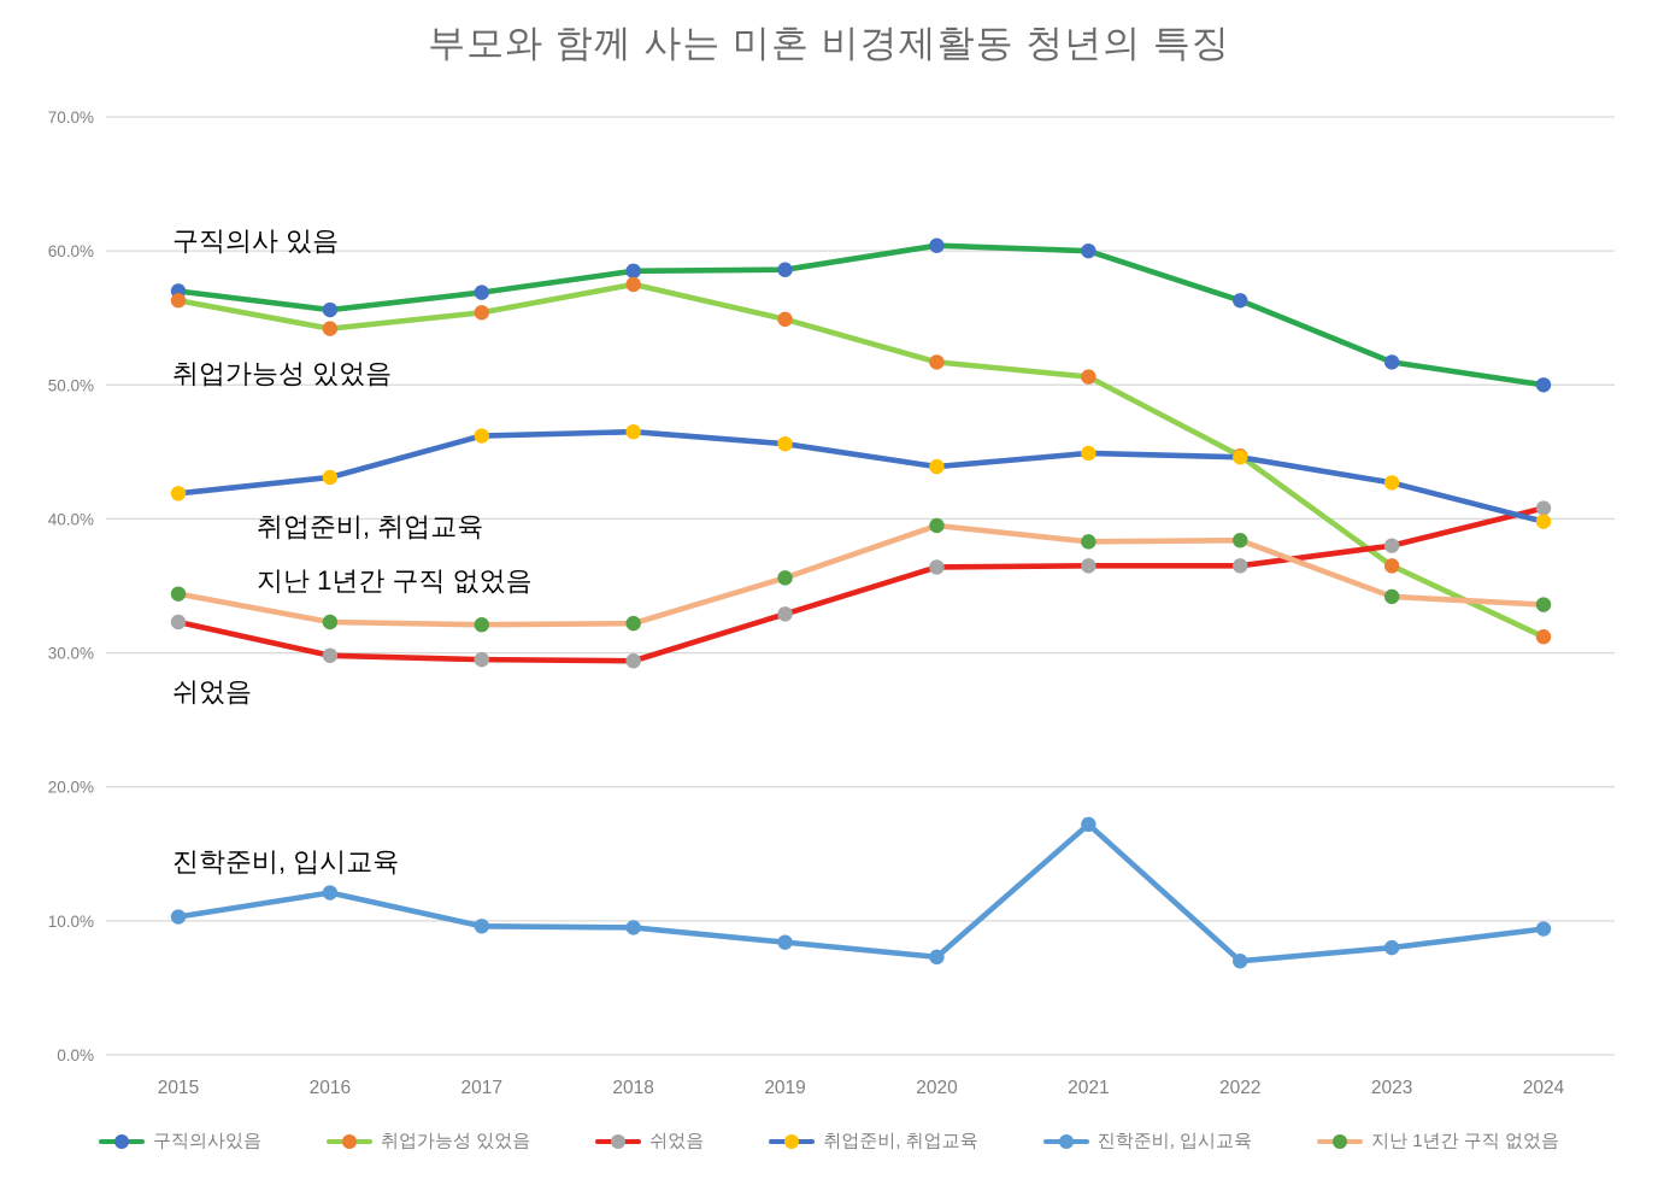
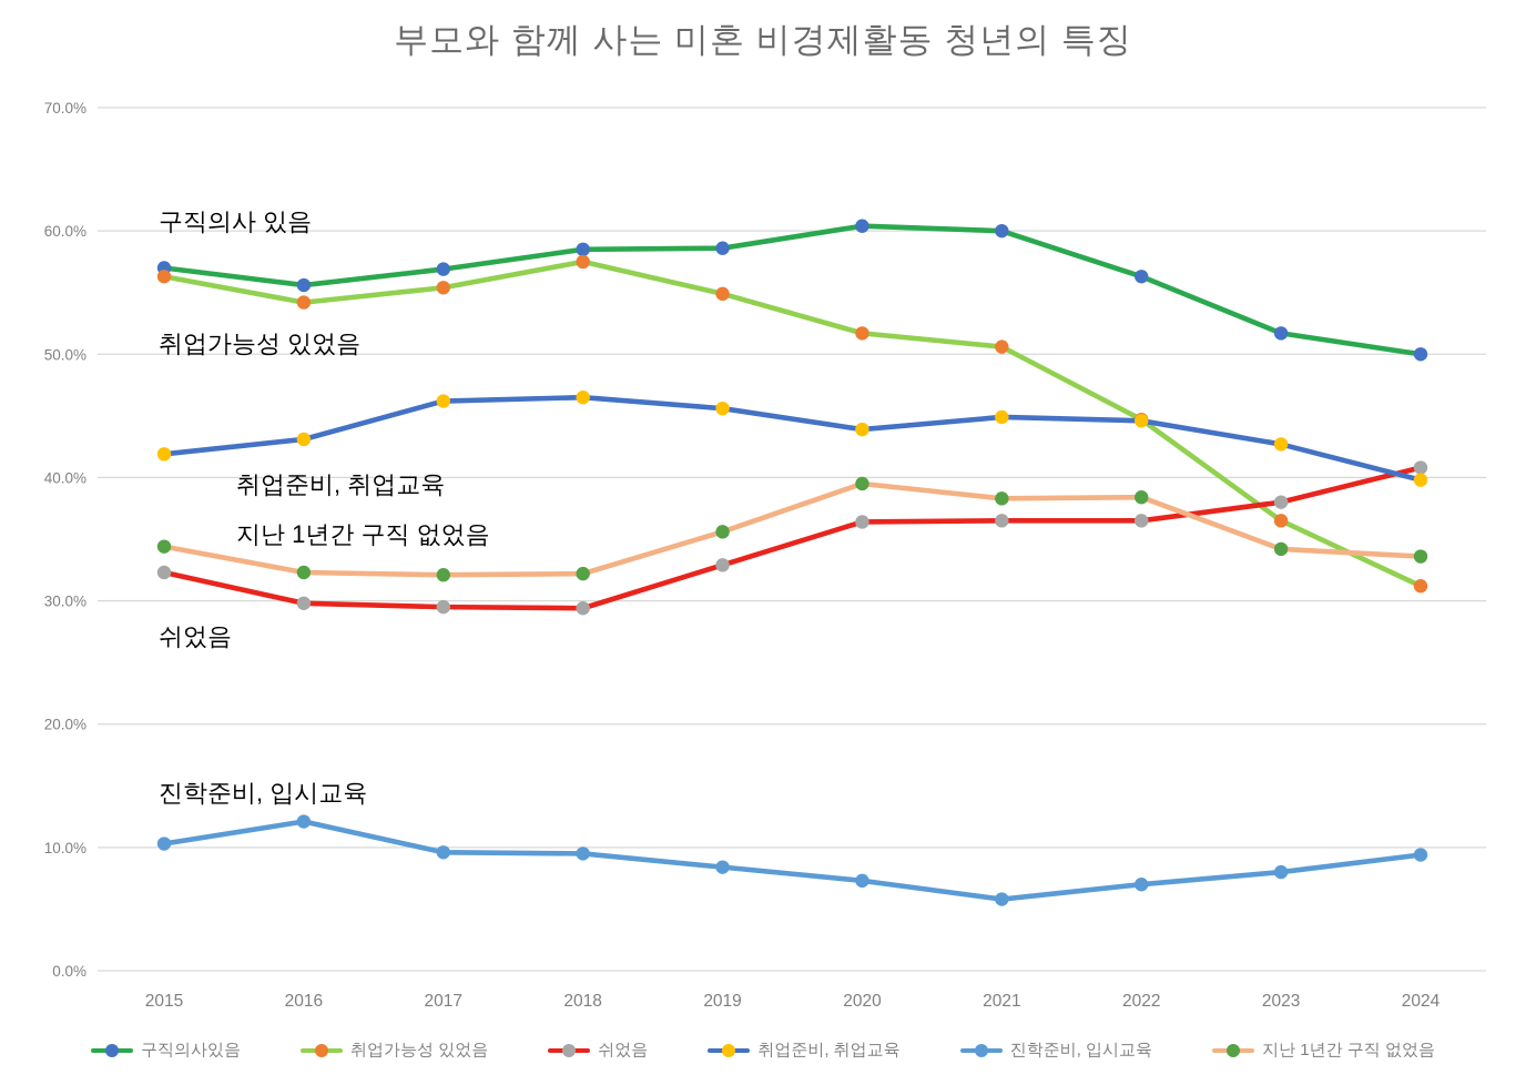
진학준비, 입시교육/2021: 17.2% -> 5.8%
